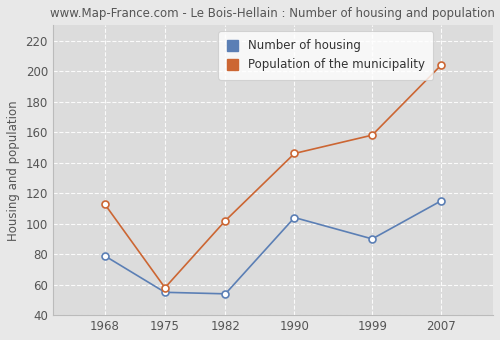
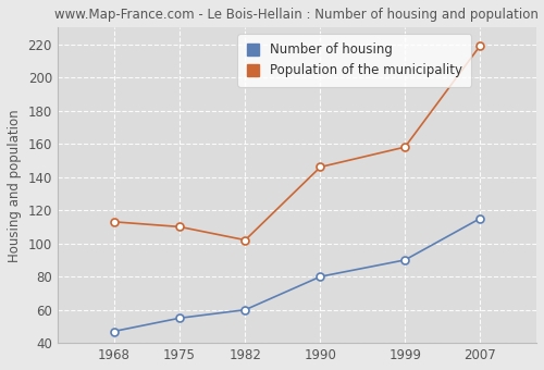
Number of housing/1968: 79 -> 47
Population of the municipality/1975: 58 -> 110
Number of housing/1982: 54 -> 60
Number of housing/1990: 104 -> 80
Population of the municipality/2007: 204 -> 219
